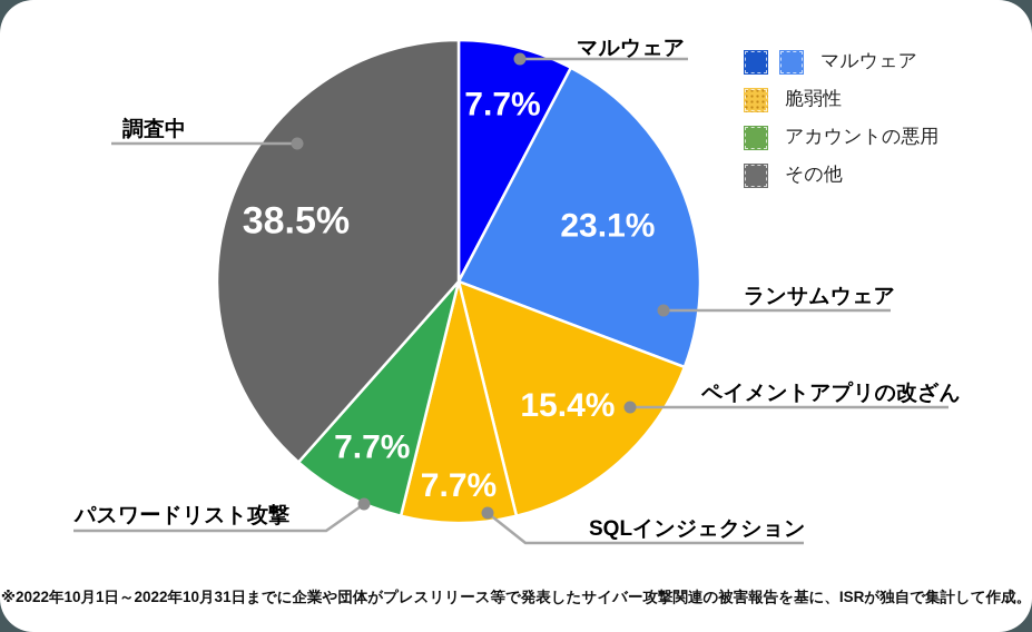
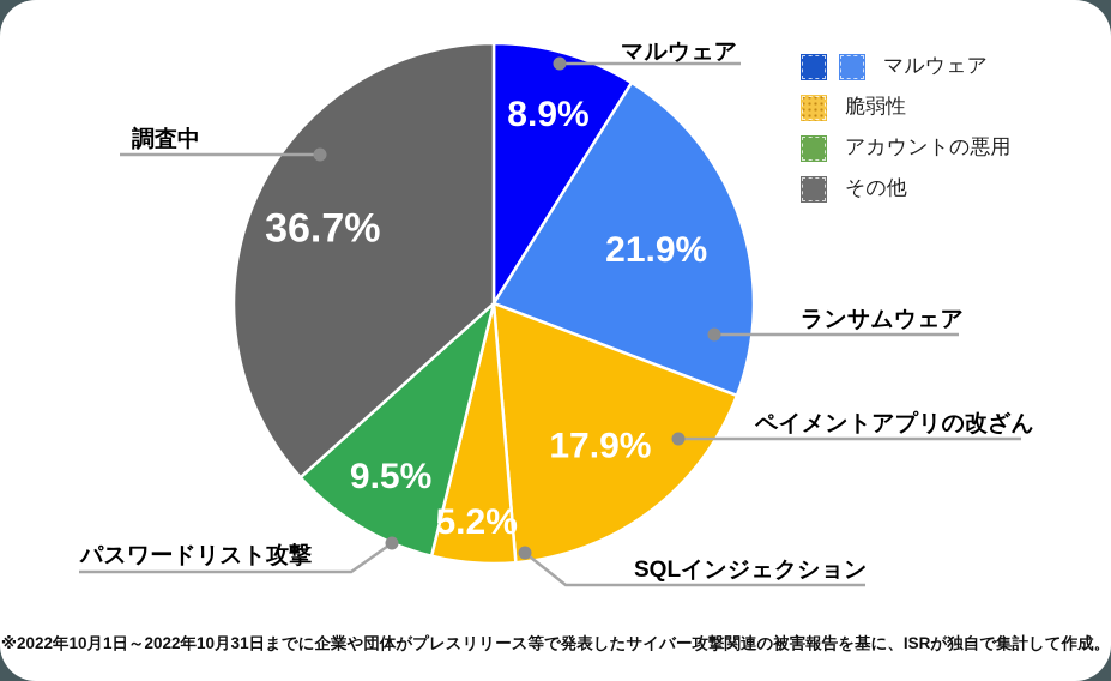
マルウェア: 7.7% -> 8.9%
ランサムウェア: 23.1% -> 21.9%
ペイメントアプリの改ざん: 15.4% -> 17.9%
SQLインジェクション: 7.7% -> 5.2%
パスワードリスト攻撃: 7.7% -> 9.5%
調査中: 38.5% -> 36.7%
